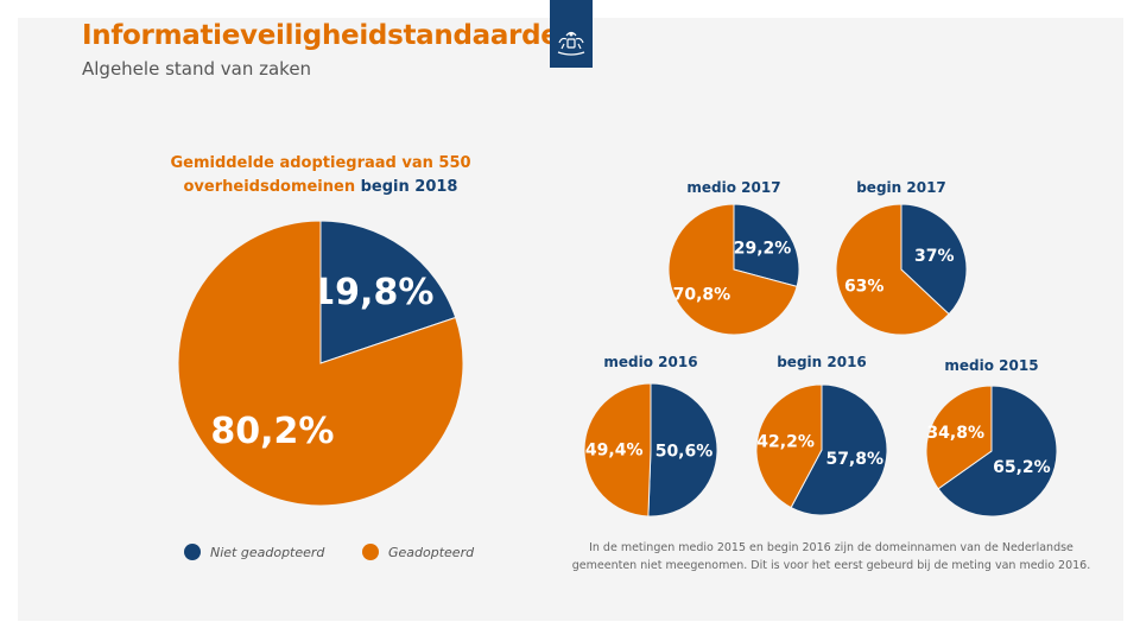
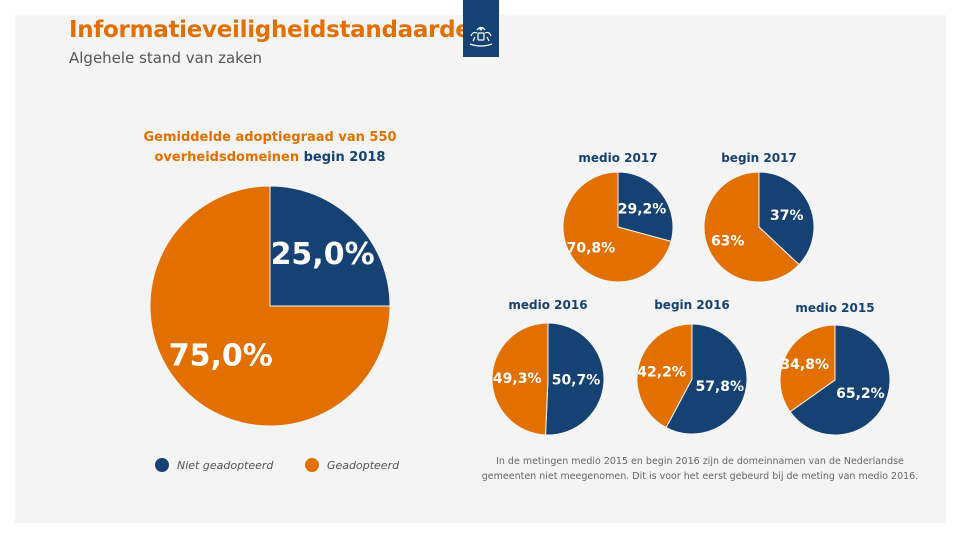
Gemiddelde adoptiegraad van 550 overheidsdomeinen begin 2018/Niet geadopteerd: 19,8% -> 25,0%
Gemiddelde adoptiegraad van 550 overheidsdomeinen begin 2018/Geadopteerd: 80,2% -> 75,0%
medio 2016/Niet geadopteerd: 50,6% -> 50,7%
medio 2016/Geadopteerd: 49,4% -> 49,3%
